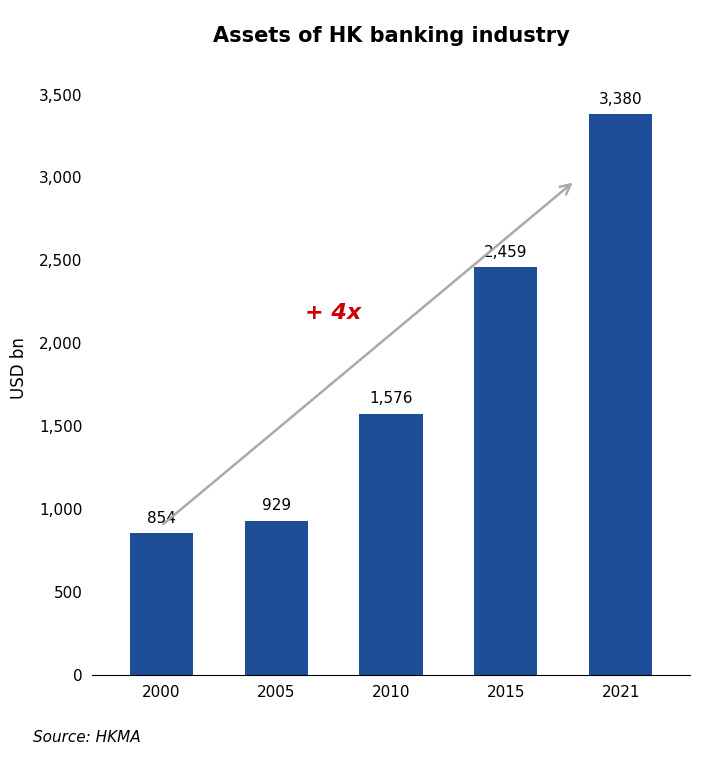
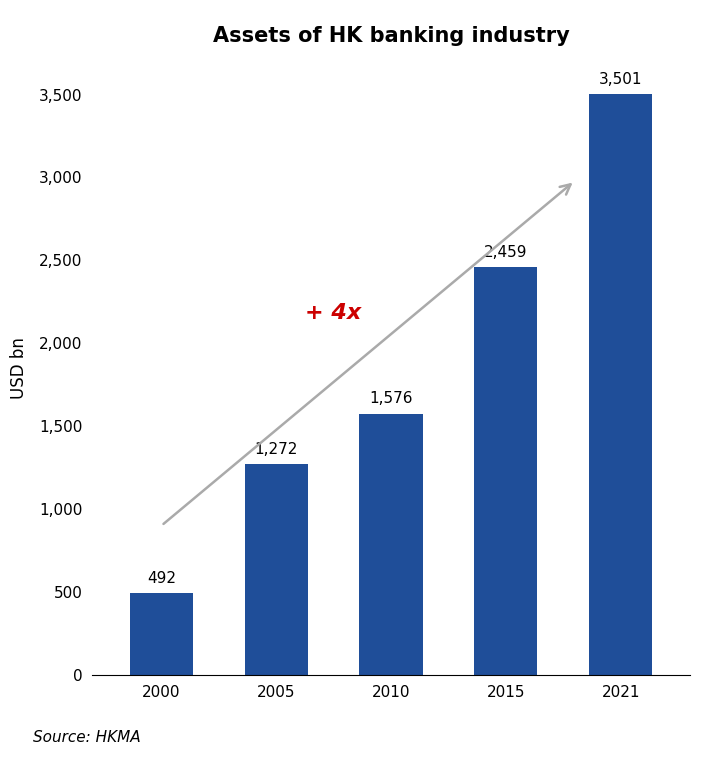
2000: 854 -> 492
2005: 929 -> 1,272
2021: 3,380 -> 3,501
